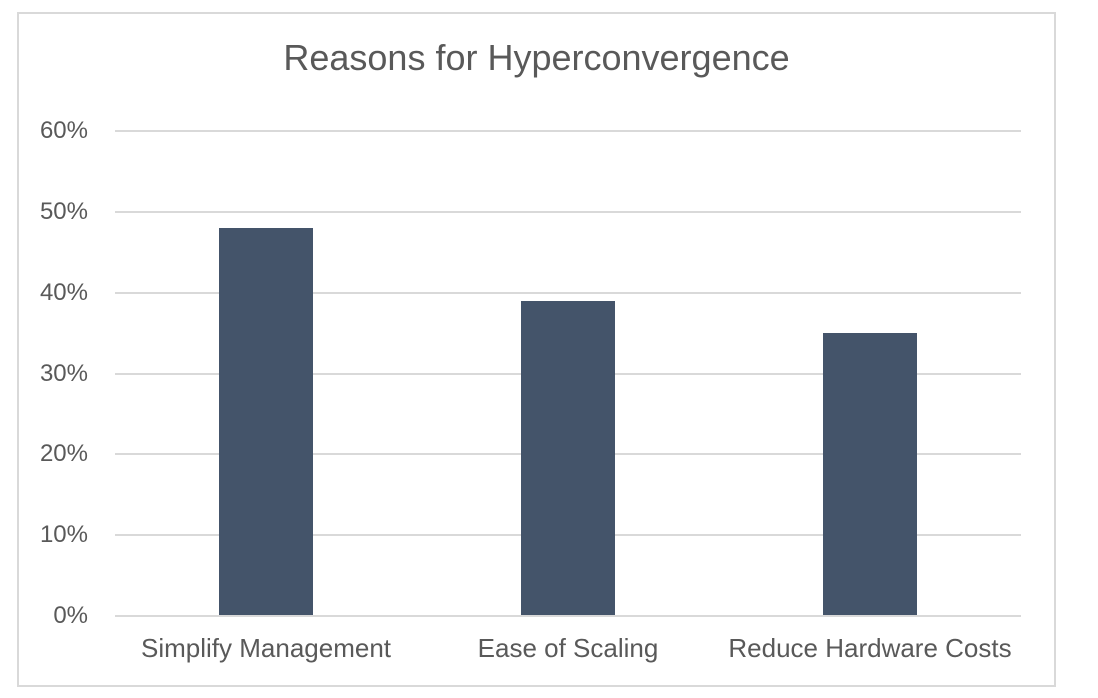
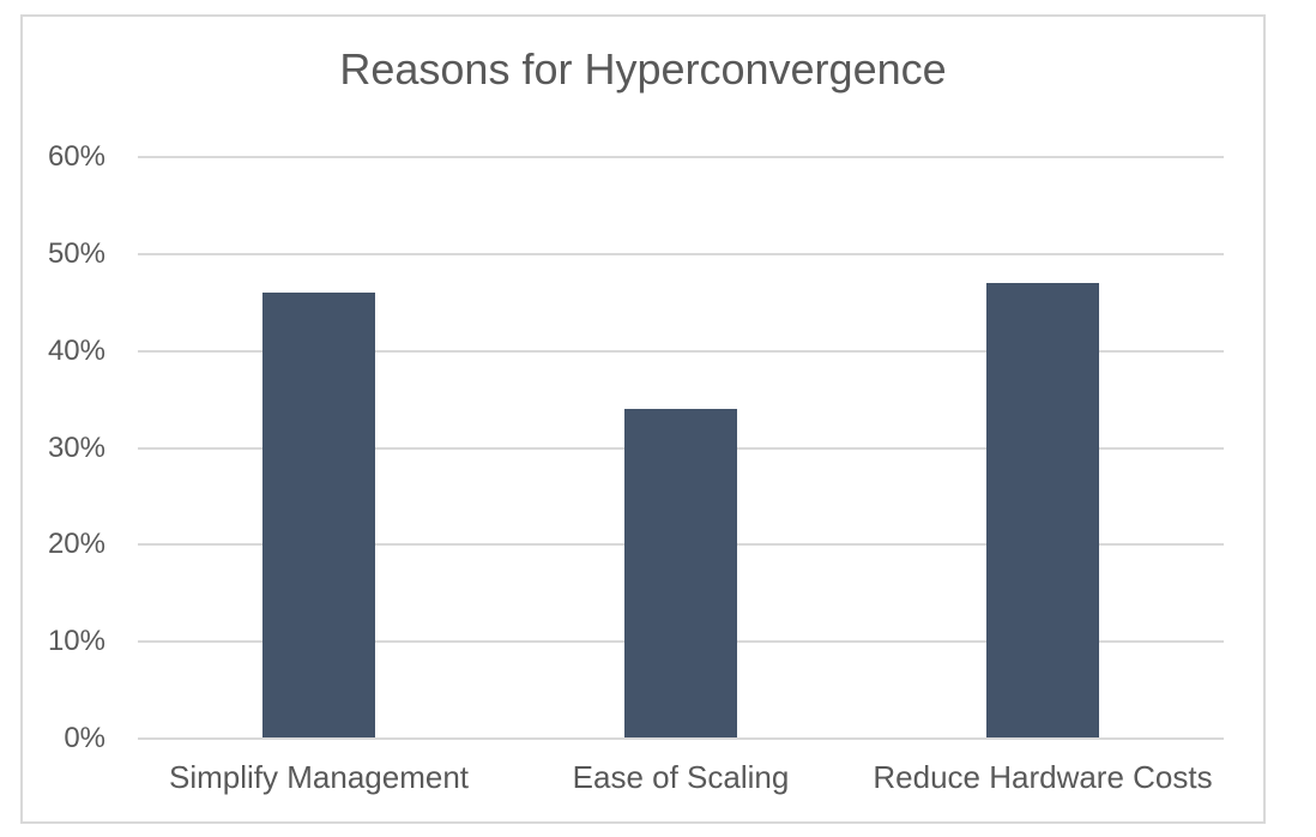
Simplify Management: 48% -> 46%
Ease of Scaling: 39% -> 34%
Reduce Hardware Costs: 35% -> 47%
